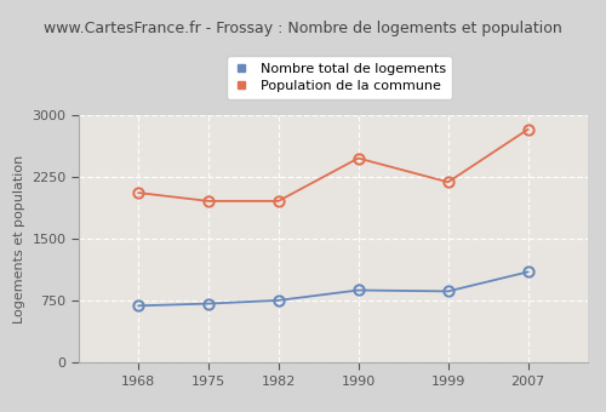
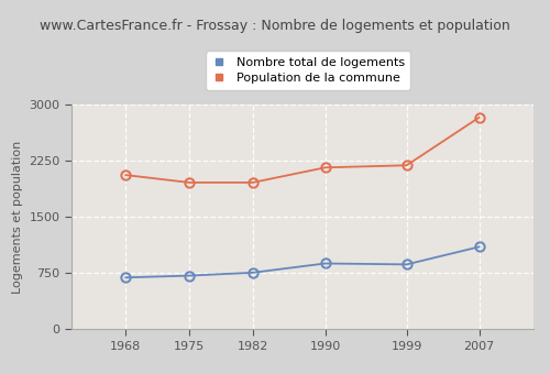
Population de la commune/1990: 2480 -> 2160
